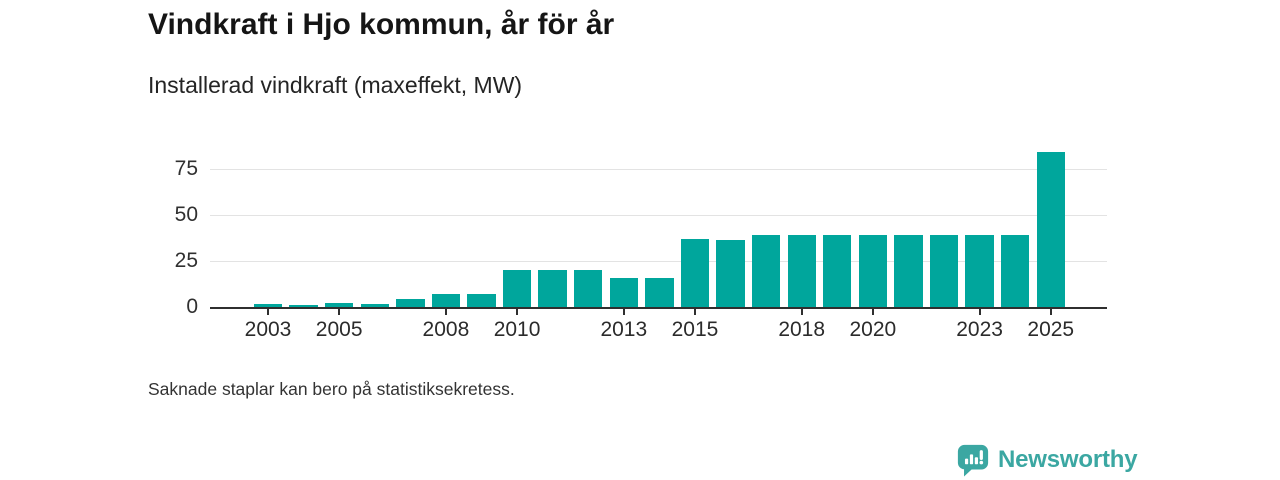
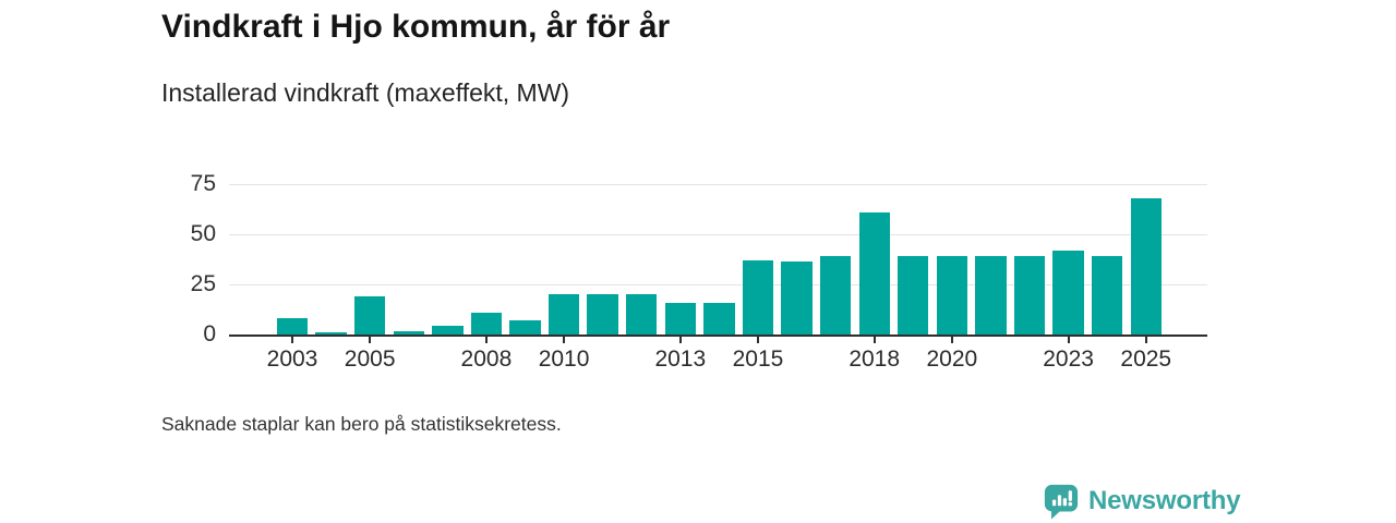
2003: 2 -> 8
2005: 2 -> 19
2008: 7 -> 11
2018: 39 -> 61
2023: 39 -> 42
2025: 84 -> 68
